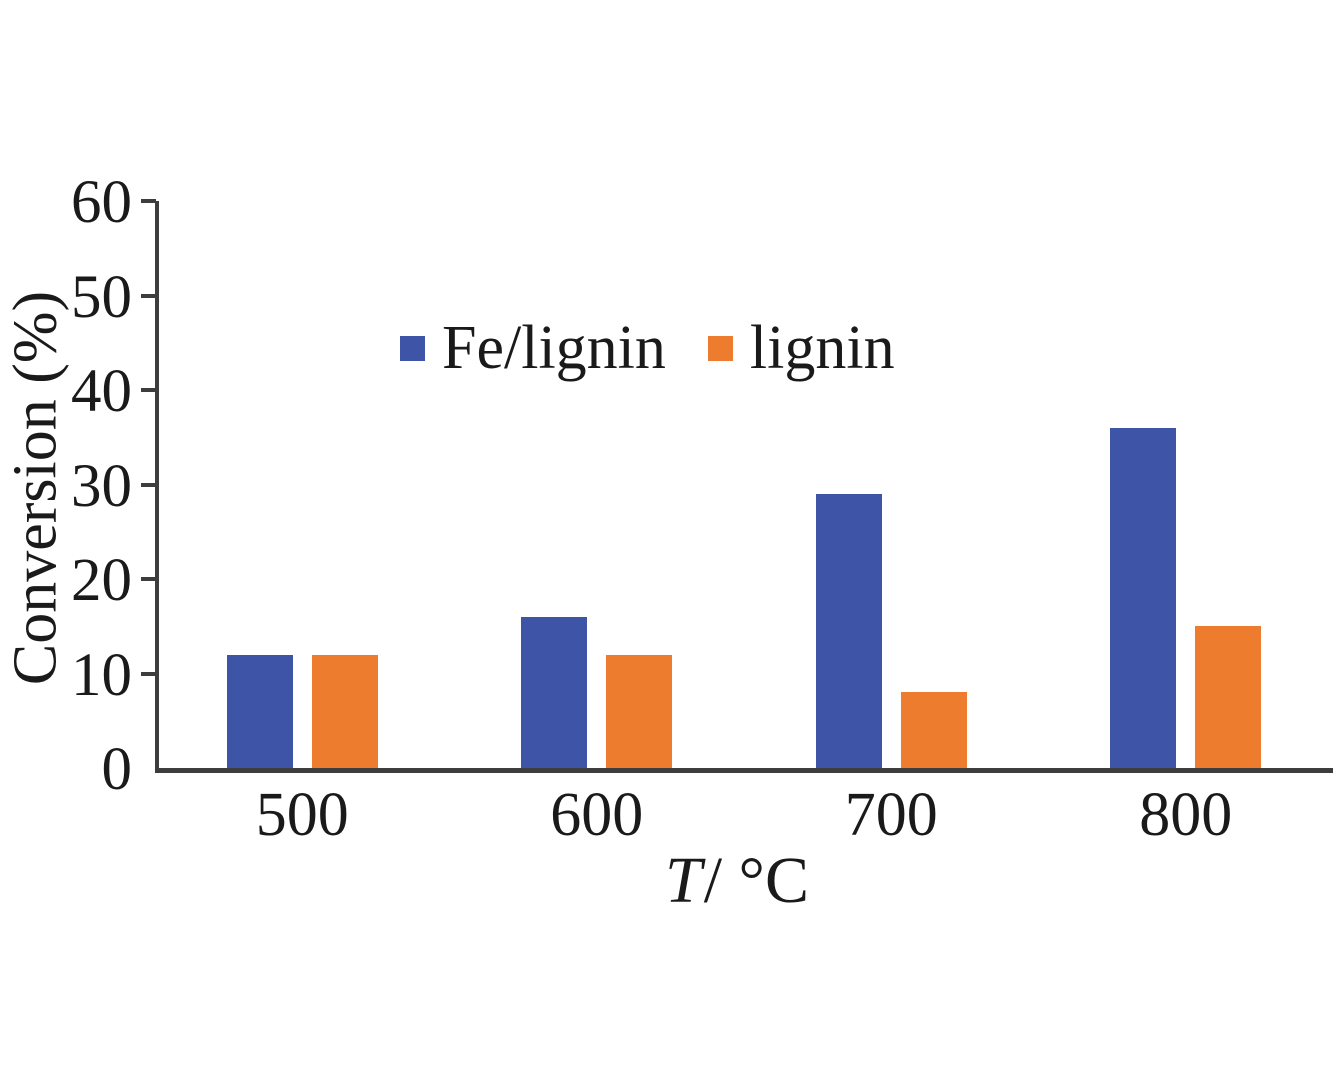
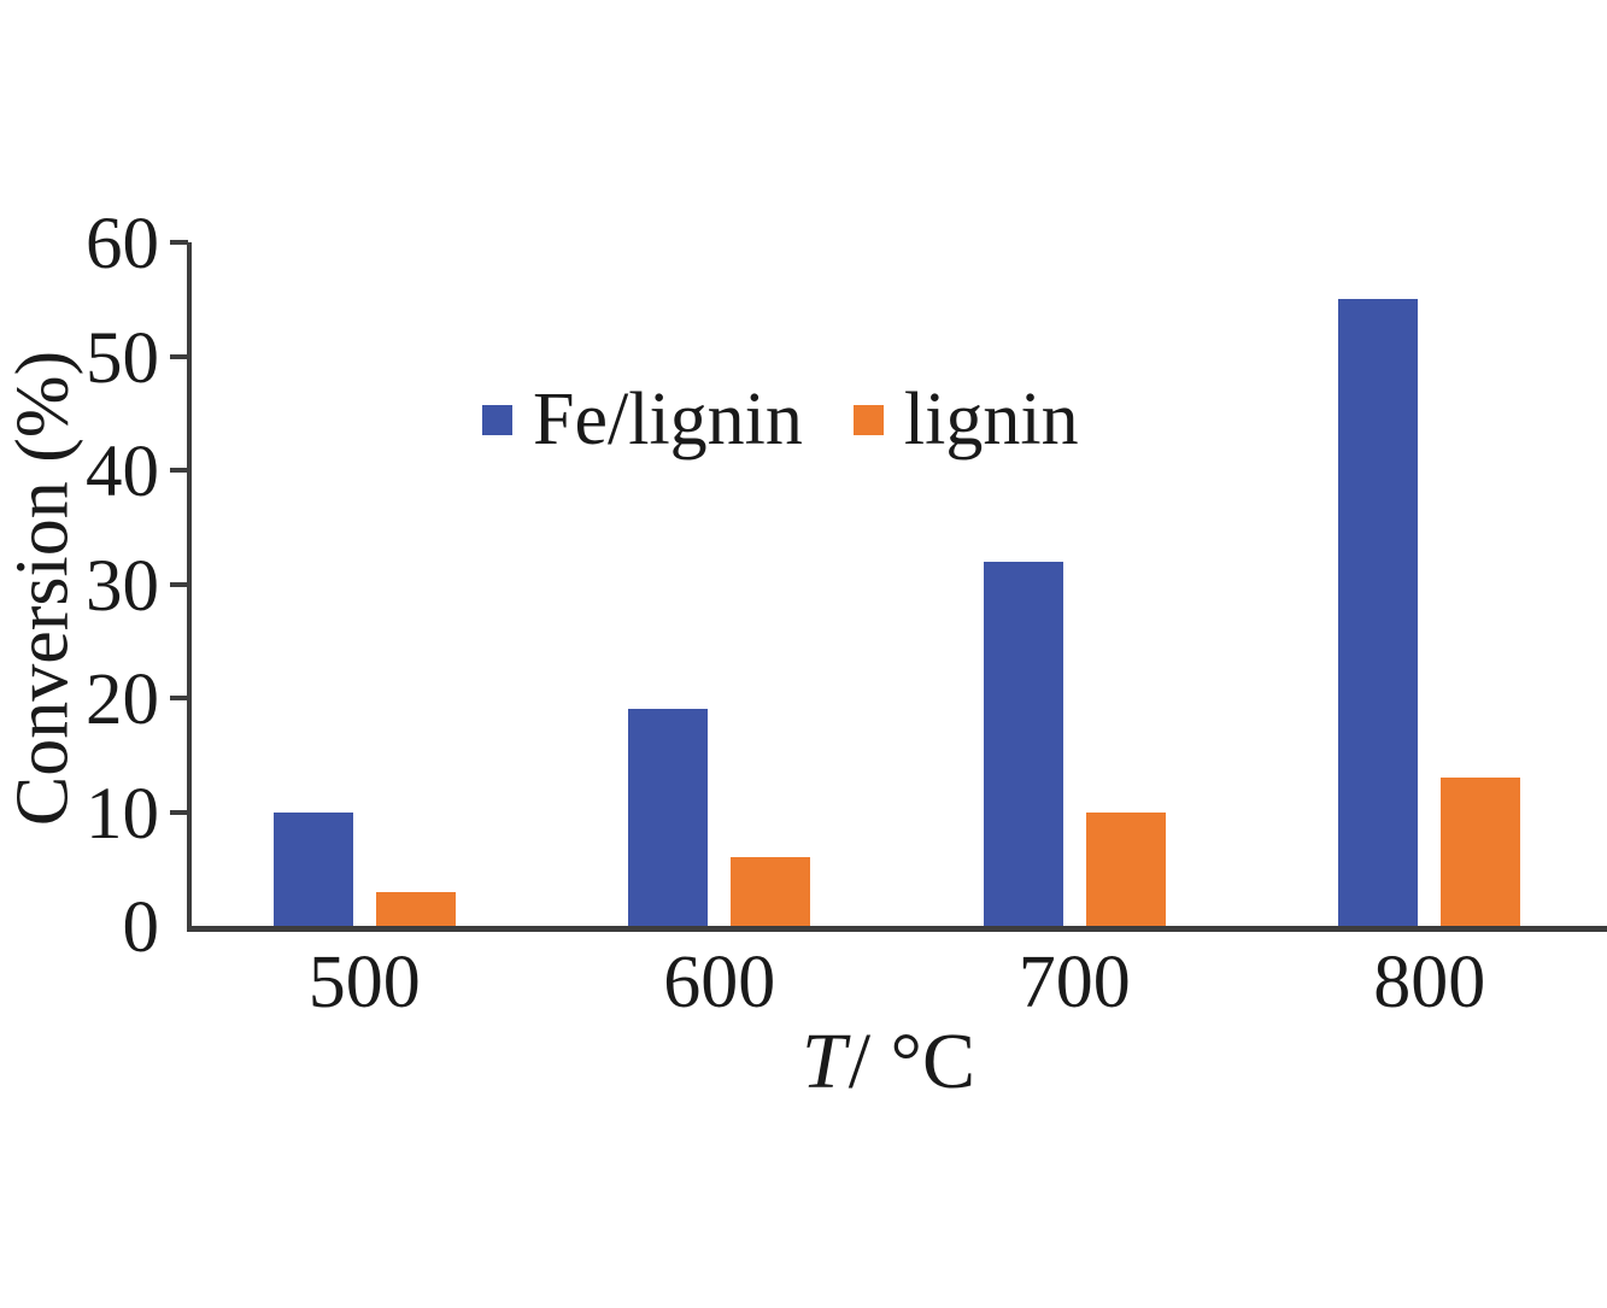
Fe/lignin/500: 12 -> 10
lignin/500: 12 -> 3
Fe/lignin/600: 16 -> 19
lignin/600: 12 -> 6
Fe/lignin/700: 29 -> 32
lignin/700: 8 -> 10
Fe/lignin/800: 36 -> 55
lignin/800: 15 -> 13
